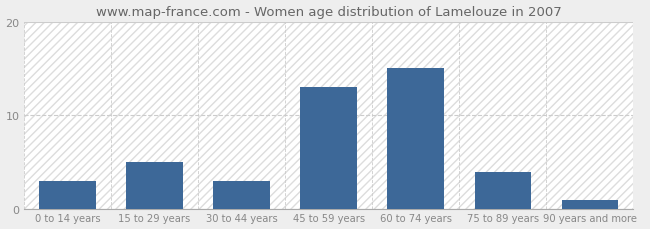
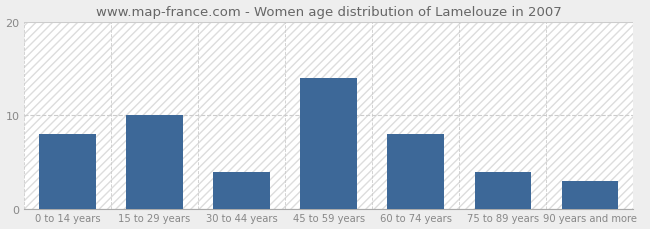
0 to 14 years: 3 -> 8
15 to 29 years: 5 -> 10
30 to 44 years: 3 -> 4
45 to 59 years: 13 -> 14
60 to 74 years: 15 -> 8
90 years and more: 1 -> 3
